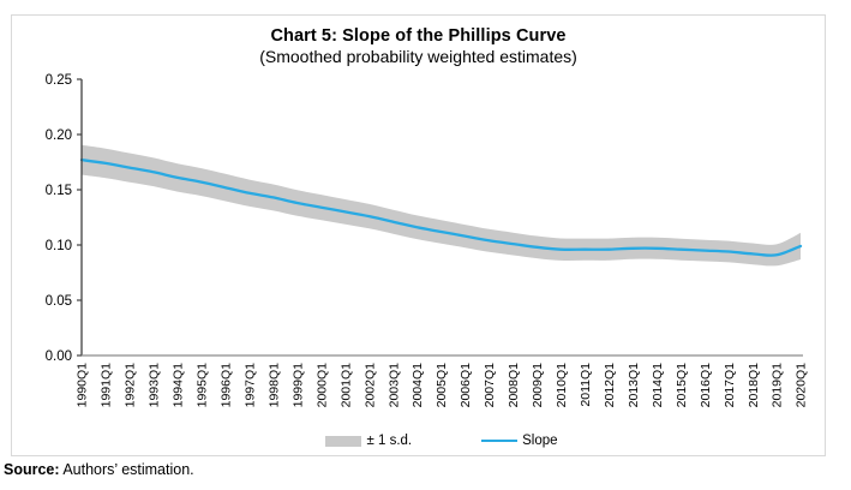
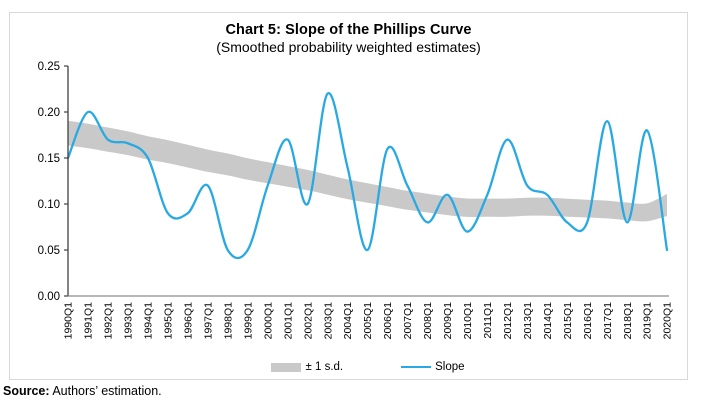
Slope/1990Q1: 0.18 -> 0.15
Slope/1991Q1: 0.17 -> 0.20
Slope/1994Q1: 0.16 -> 0.15
Slope/1995Q1: 0.16 -> 0.09
Slope/1996Q1: 0.15 -> 0.09
Slope/1997Q1: 0.15 -> 0.12
Slope/1998Q1: 0.14 -> 0.05
Slope/1999Q1: 0.14 -> 0.05
Slope/2000Q1: 0.13 -> 0.12
Slope/2001Q1: 0.13 -> 0.17
Slope/2002Q1: 0.13 -> 0.10
Slope/2003Q1: 0.12 -> 0.22
Slope/2004Q1: 0.12 -> 0.14
Slope/2005Q1: 0.11 -> 0.05
Slope/2006Q1: 0.11 -> 0.16
Slope/2007Q1: 0.10 -> 0.12
Slope/2008Q1: 0.10 -> 0.08
Slope/2009Q1: 0.10 -> 0.11
Slope/2010Q1: 0.10 -> 0.07
Slope/2011Q1: 0.10 -> 0.11
Slope/2012Q1: 0.10 -> 0.17
Slope/2013Q1: 0.10 -> 0.12
Slope/2014Q1: 0.10 -> 0.11
Slope/2015Q1: 0.10 -> 0.08
Slope/2016Q1: 0.10 -> 0.08
Slope/2017Q1: 0.09 -> 0.19
Slope/2018Q1: 0.09 -> 0.08
Slope/2019Q1: 0.09 -> 0.18
Slope/2020Q1: 0.10 -> 0.05
